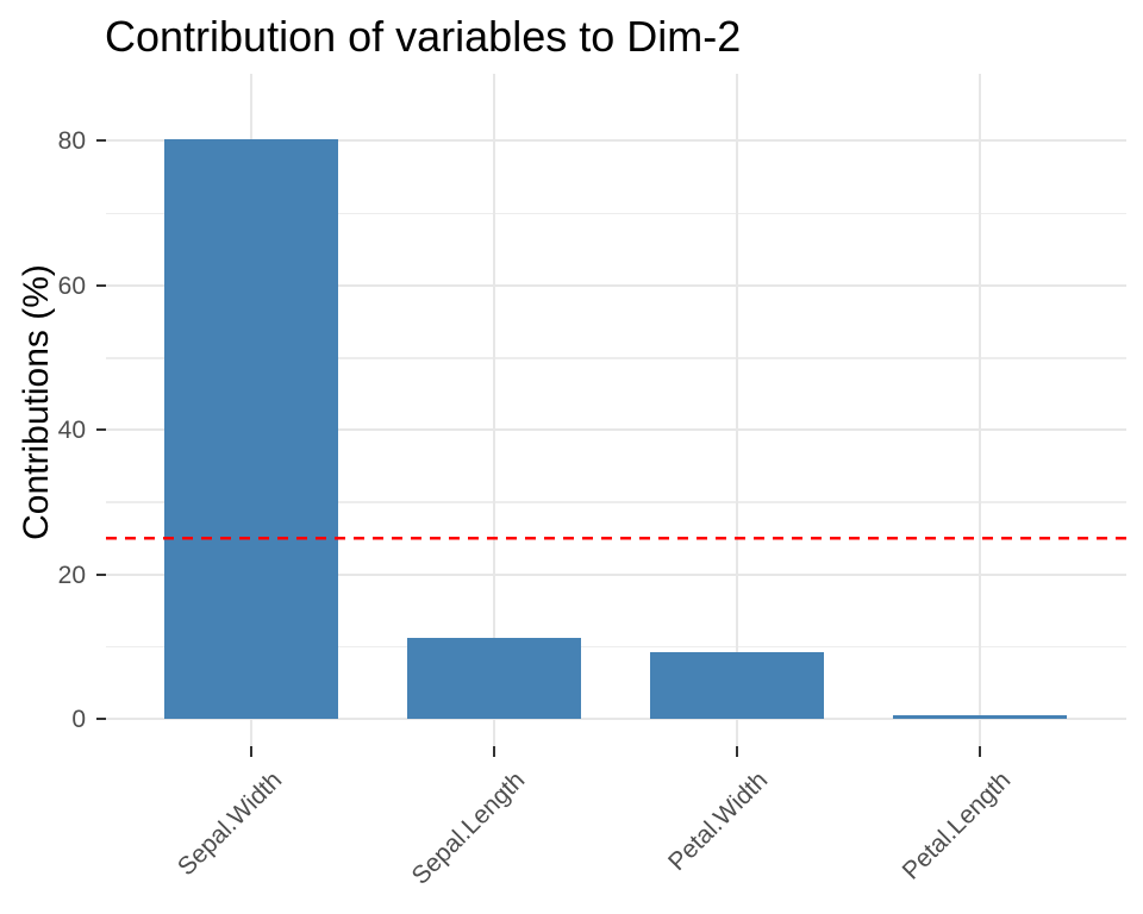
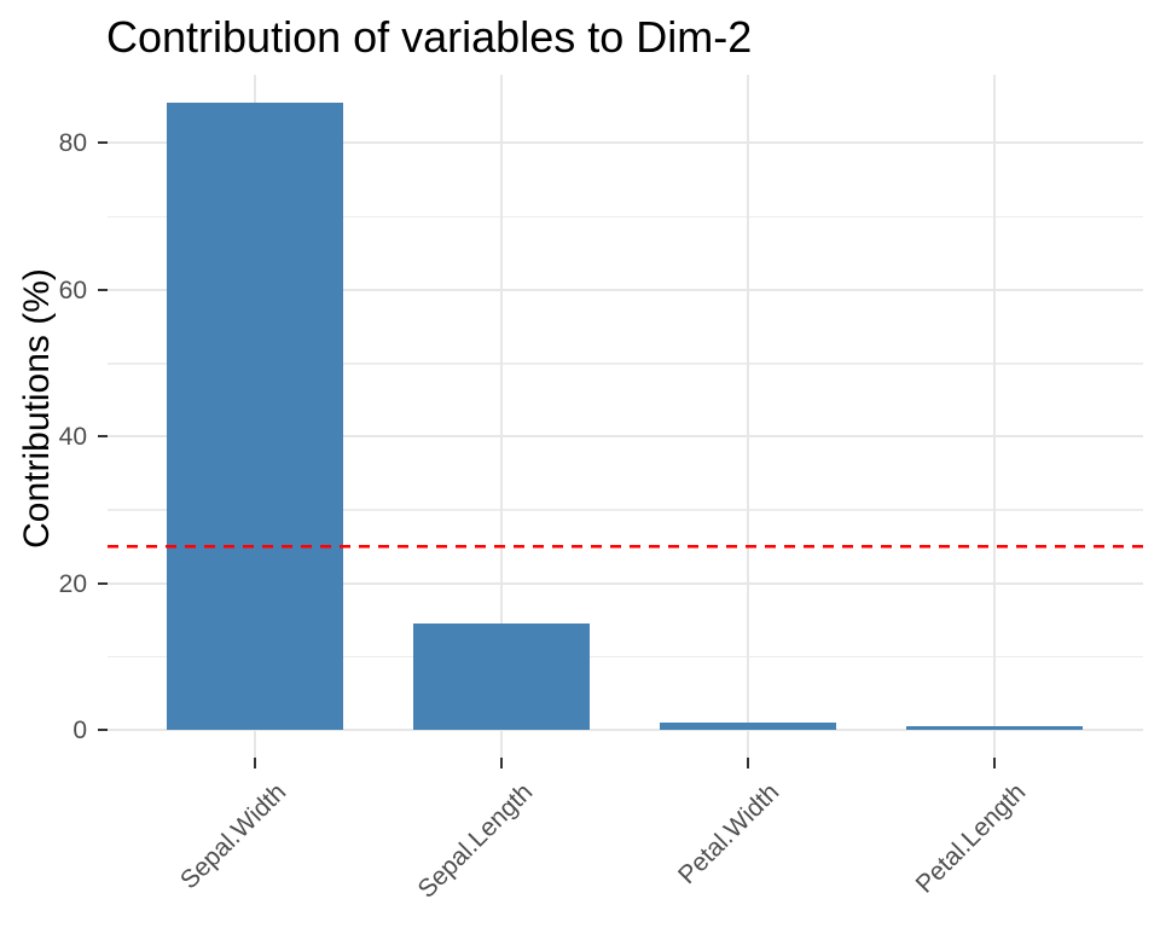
Sepal.Width: 80 -> 85
Sepal.Length: 11 -> 14
Petal.Width: 9 -> 1
